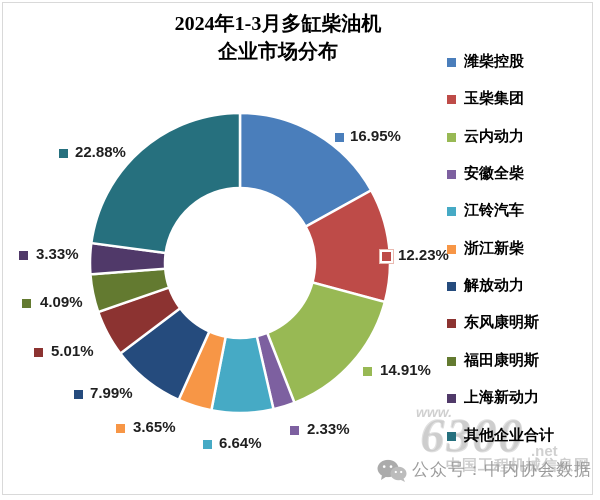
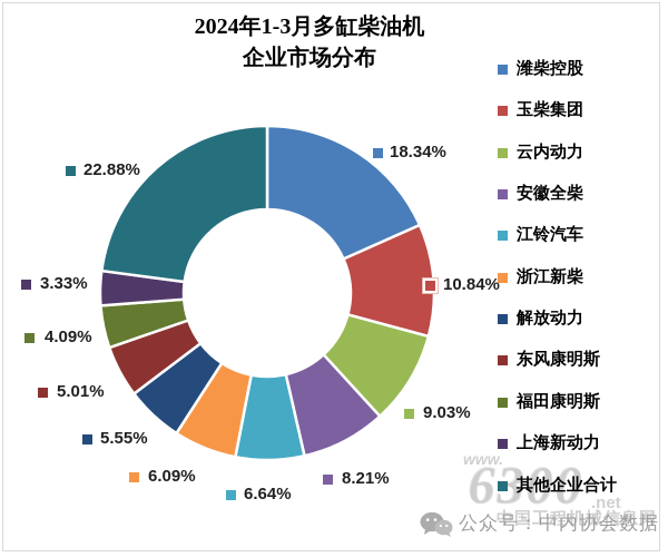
潍柴控股: 16.95% -> 18.34%
玉柴集团: 12.23% -> 10.84%
云内动力: 14.91% -> 9.03%
安徽全柴: 2.33% -> 8.21%
浙江新柴: 3.65% -> 6.09%
解放动力: 7.99% -> 5.55%
